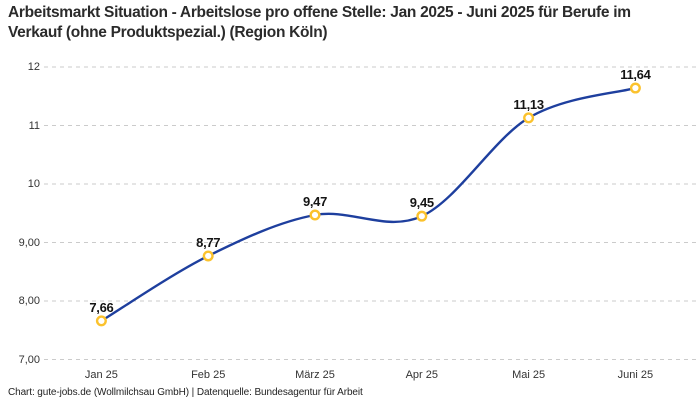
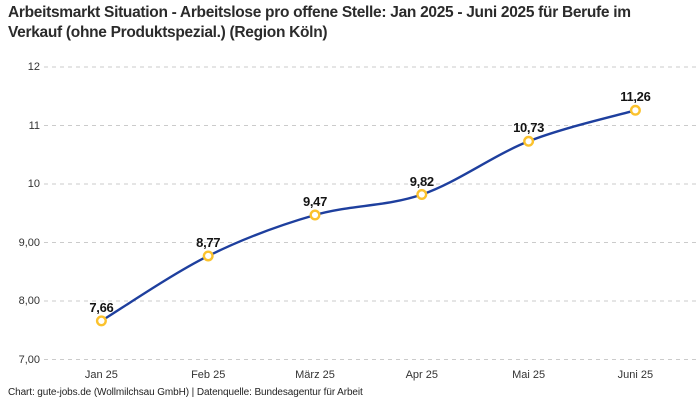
Apr 25: 9,45 -> 9,82
Mai 25: 11,13 -> 10,73
Juni 25: 11,64 -> 11,26
